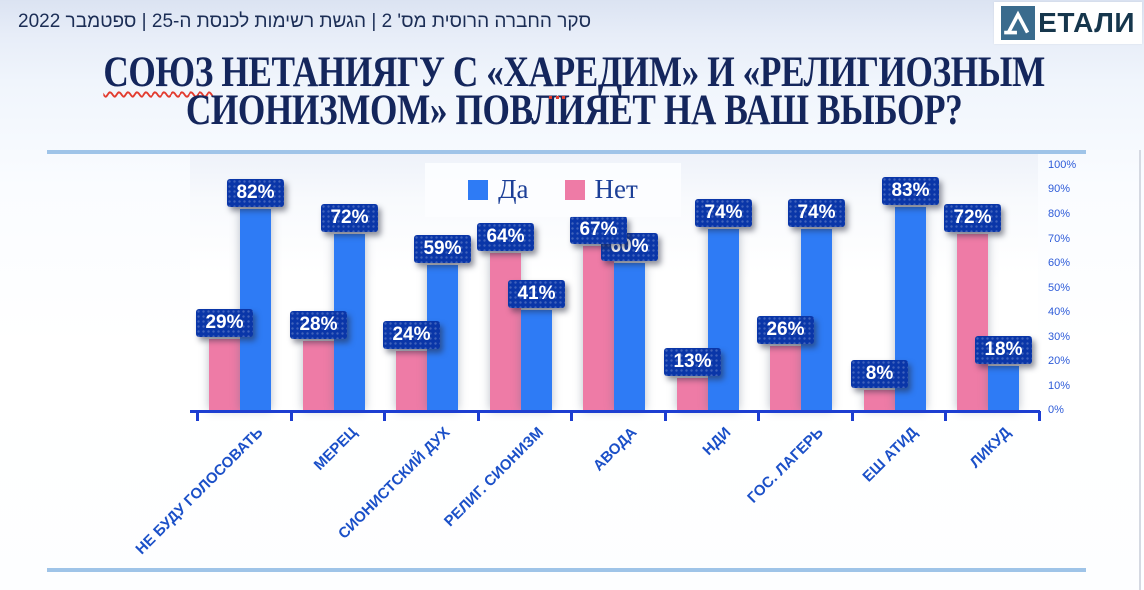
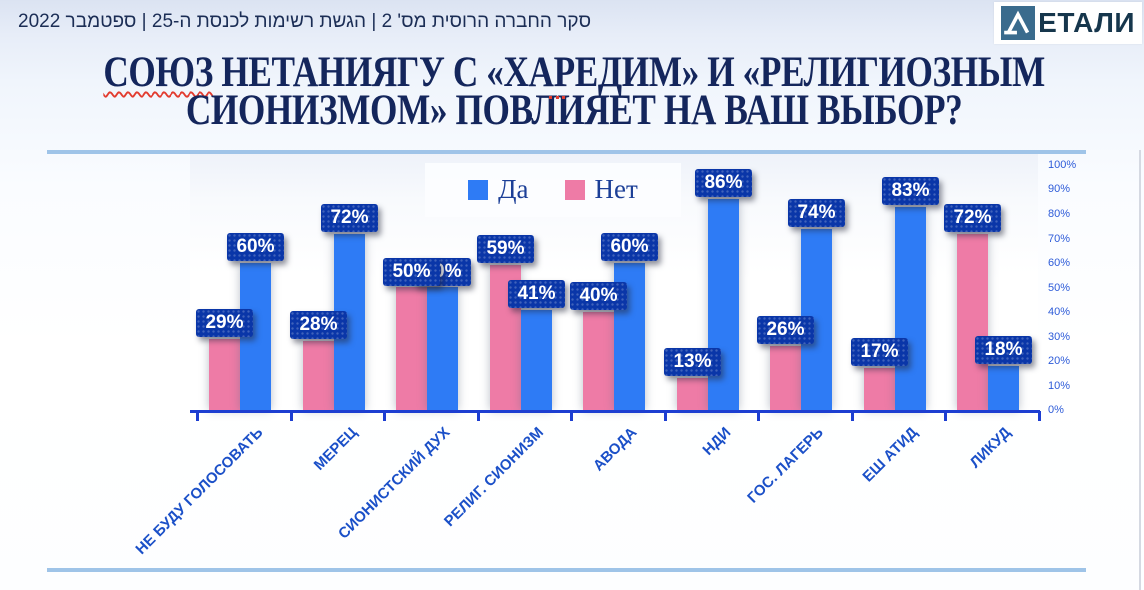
Да/НЕ БУДУ ГОЛОСОВАТЬ: 82% -> 60%
Да/СИОНИСТСКИЙ ДУХ: 59% -> 50%
Нет/СИОНИСТСКИЙ ДУХ: 24% -> 50%
Нет/РЕЛИГ. СИОНИЗМ: 64% -> 59%
Нет/АВОДА: 67% -> 40%
Да/НДИ: 74% -> 86%
Нет/ЕШ АТИД: 8% -> 17%
